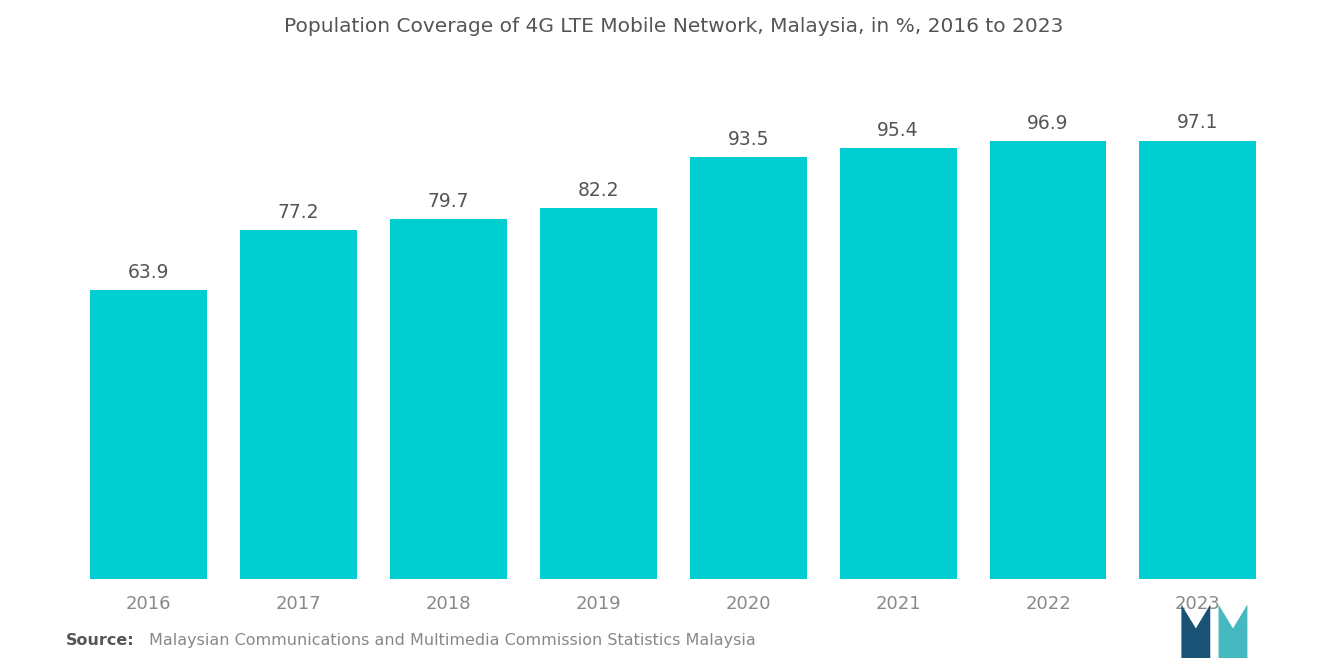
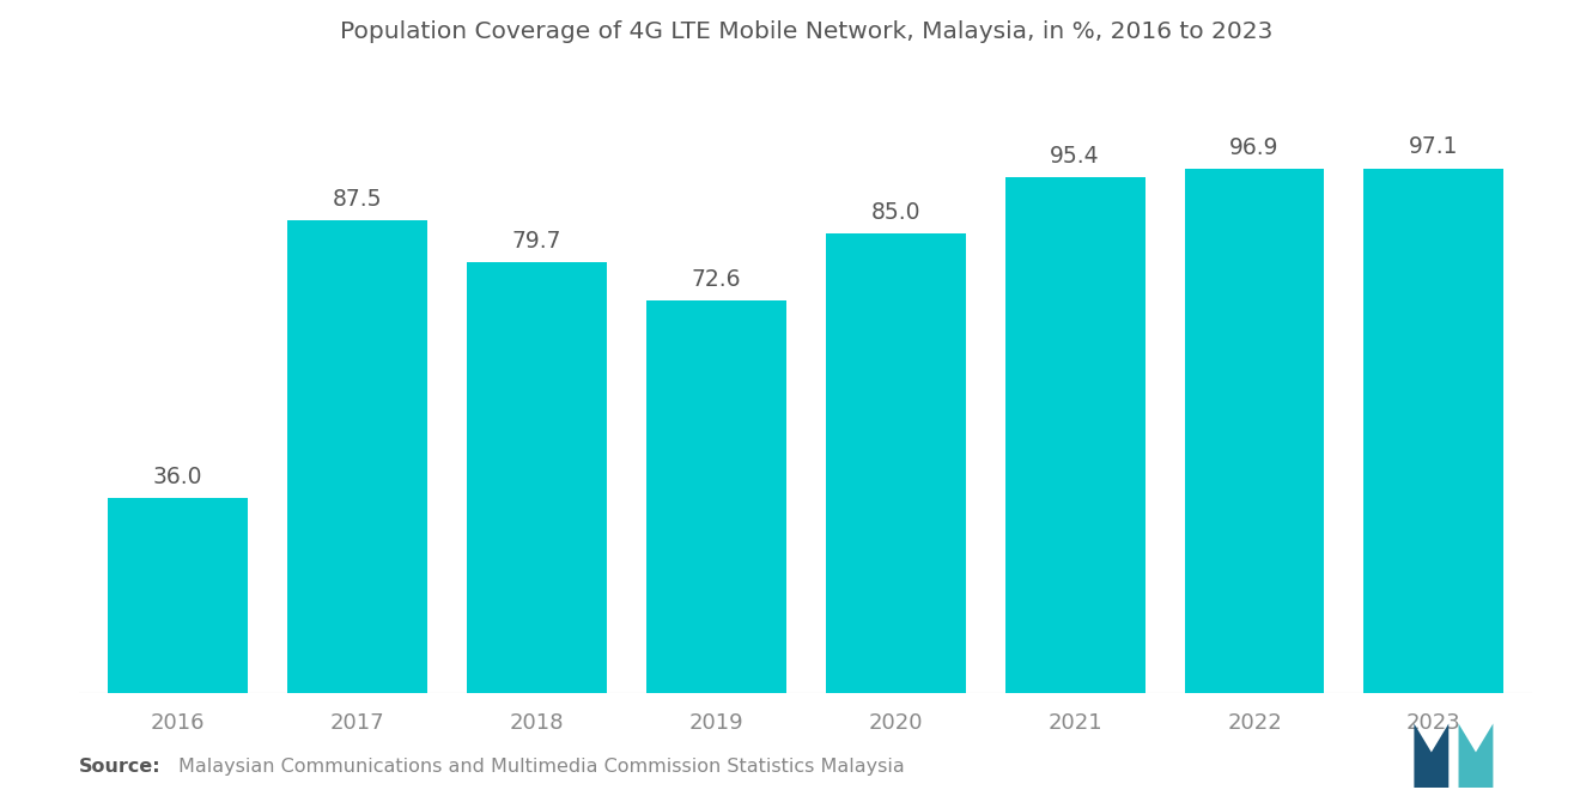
2016: 63.9 -> 36.0
2017: 77.2 -> 87.5
2019: 82.2 -> 72.6
2020: 93.5 -> 85.0
